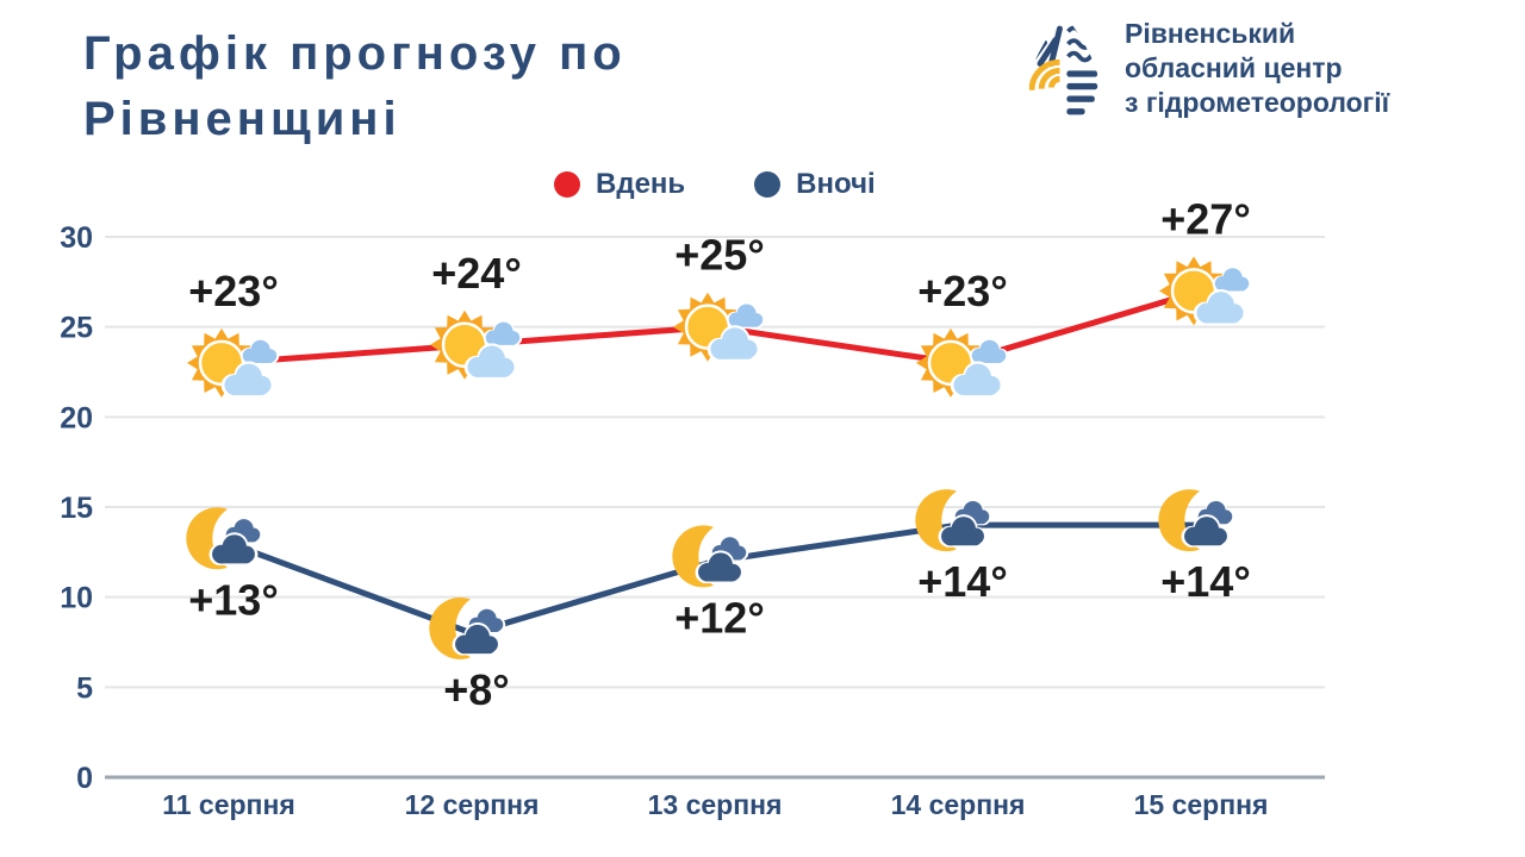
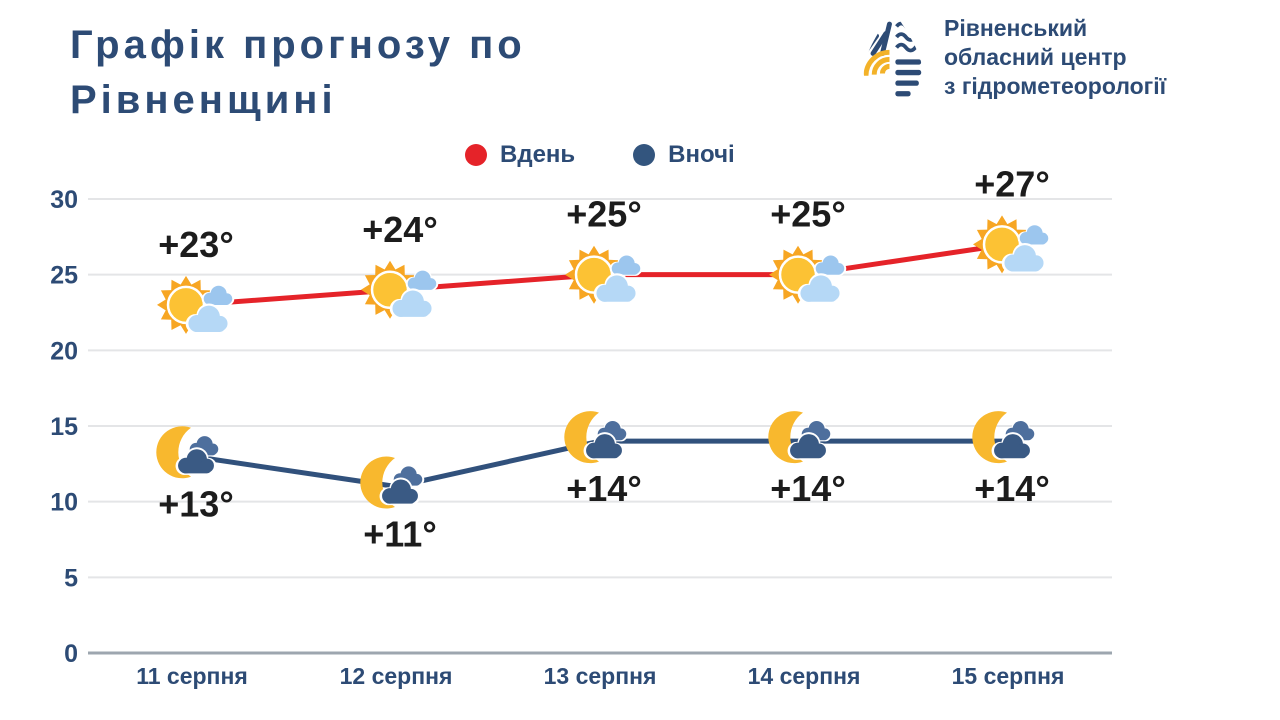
Вночі/12 серпня: +8° -> +11°
Вночі/13 серпня: +12° -> +14°
Вдень/14 серпня: +23° -> +25°
